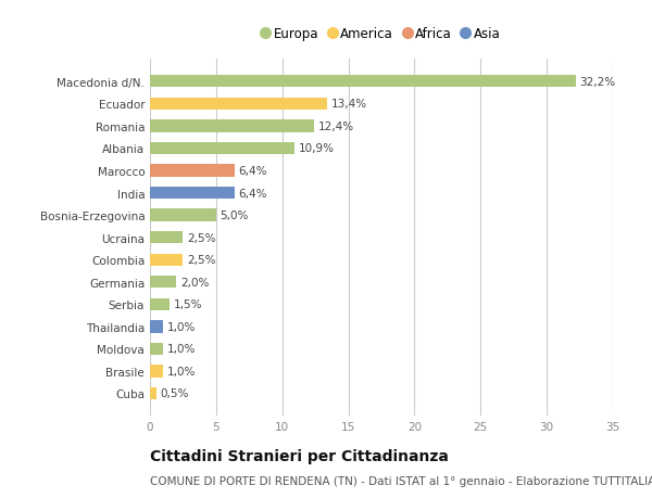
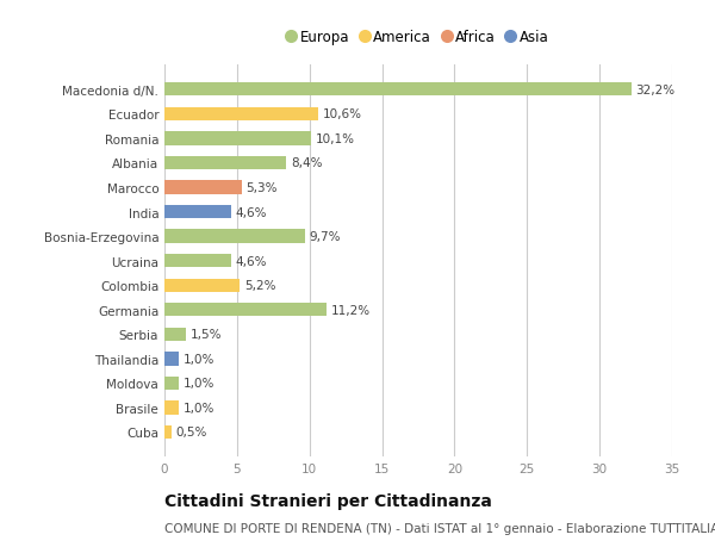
Ecuador: 13,4% -> 10,6%
Romania: 12,4% -> 10,1%
Albania: 10,9% -> 8,4%
Marocco: 6,4% -> 5,3%
India: 6,4% -> 4,6%
Bosnia-Erzegovina: 5,0% -> 9,7%
Ucraina: 2,5% -> 4,6%
Colombia: 2,5% -> 5,2%
Germania: 2,0% -> 11,2%
